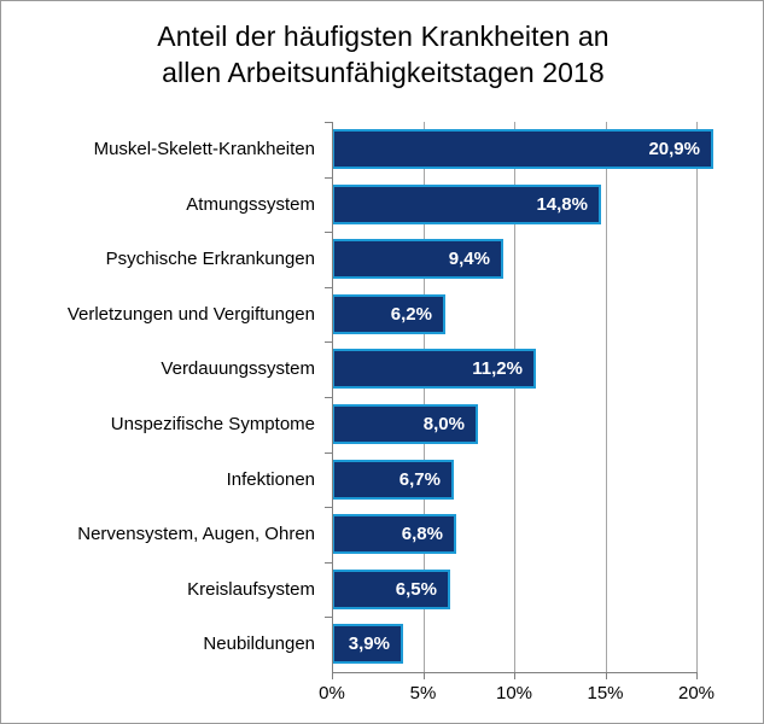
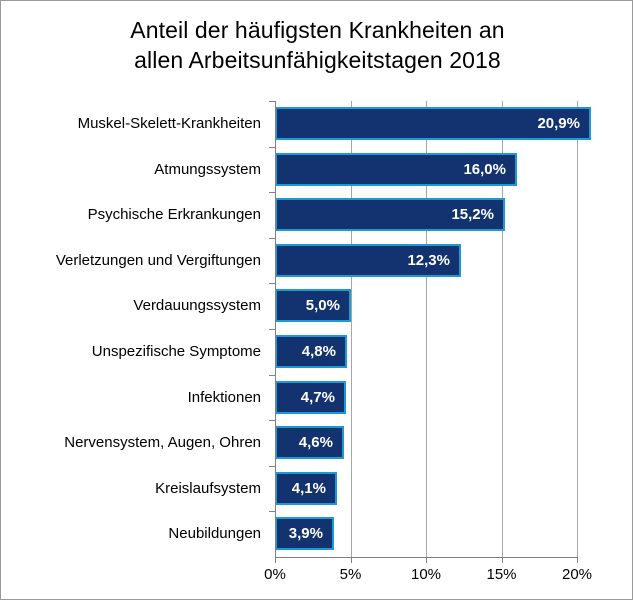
Atmungssystem: 14,8% -> 16,0%
Psychische Erkrankungen: 9,4% -> 15,2%
Verletzungen und Vergiftungen: 6,2% -> 12,3%
Verdauungssystem: 11,2% -> 5,0%
Unspezifische Symptome: 8,0% -> 4,8%
Infektionen: 6,7% -> 4,7%
Nervensystem, Augen, Ohren: 6,8% -> 4,6%
Kreislaufsystem: 6,5% -> 4,1%
